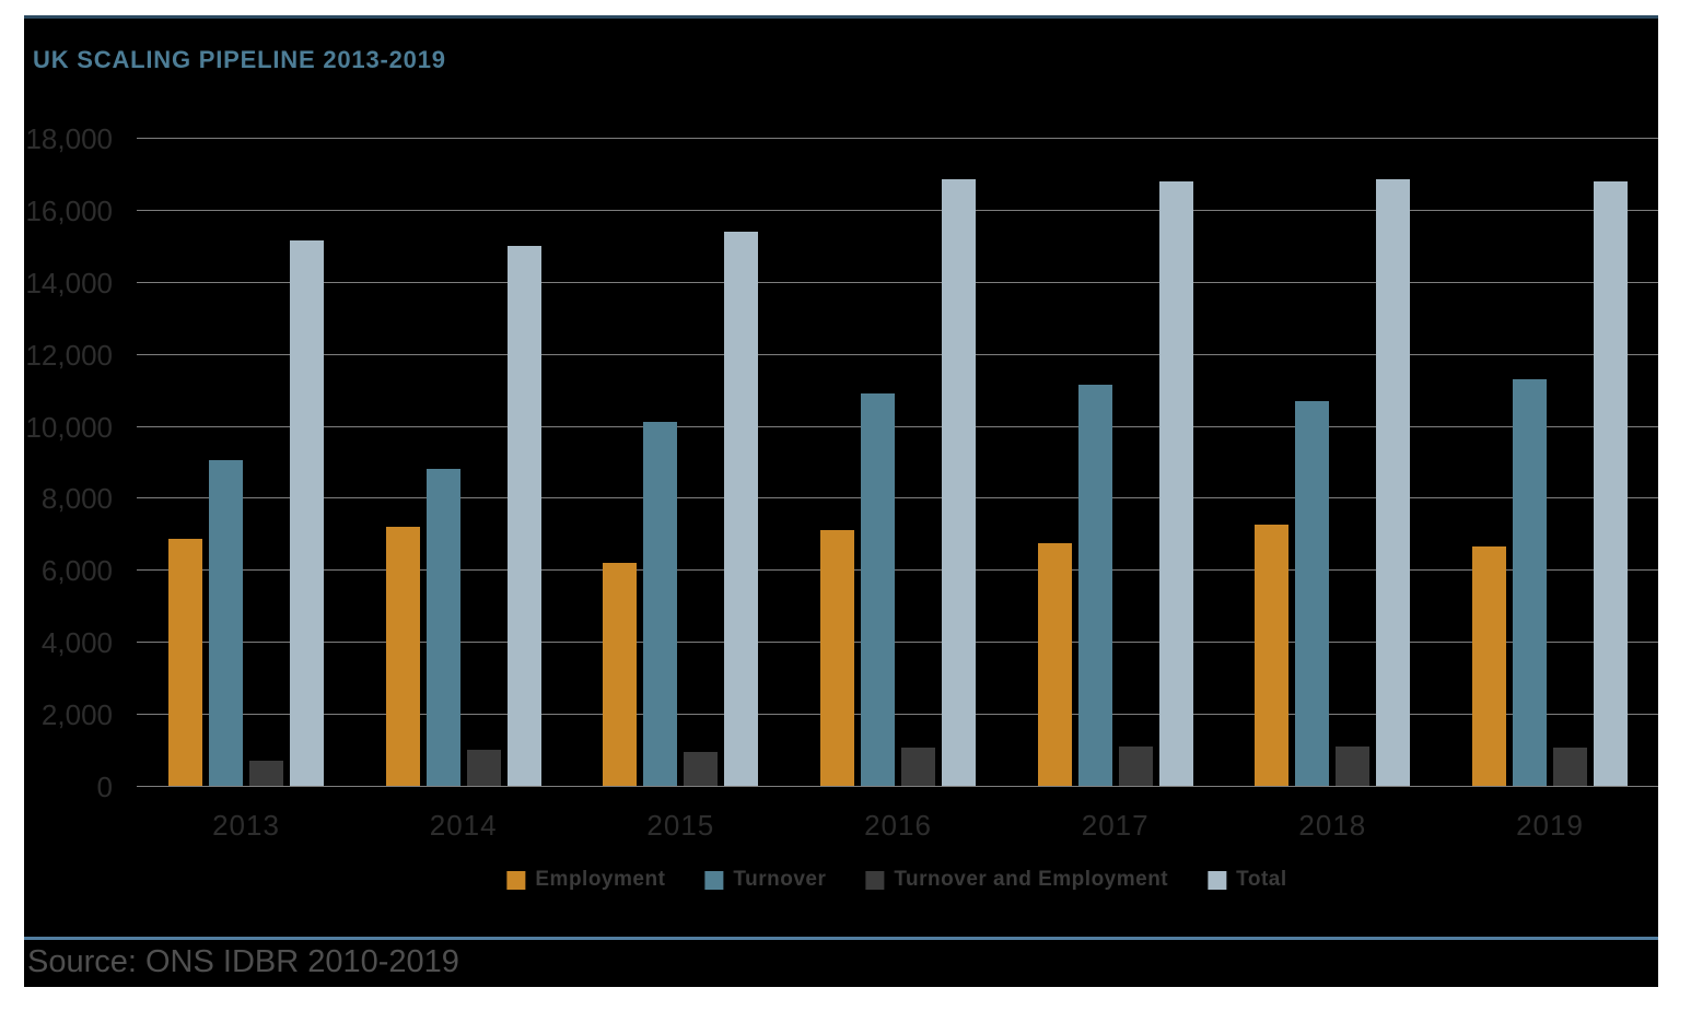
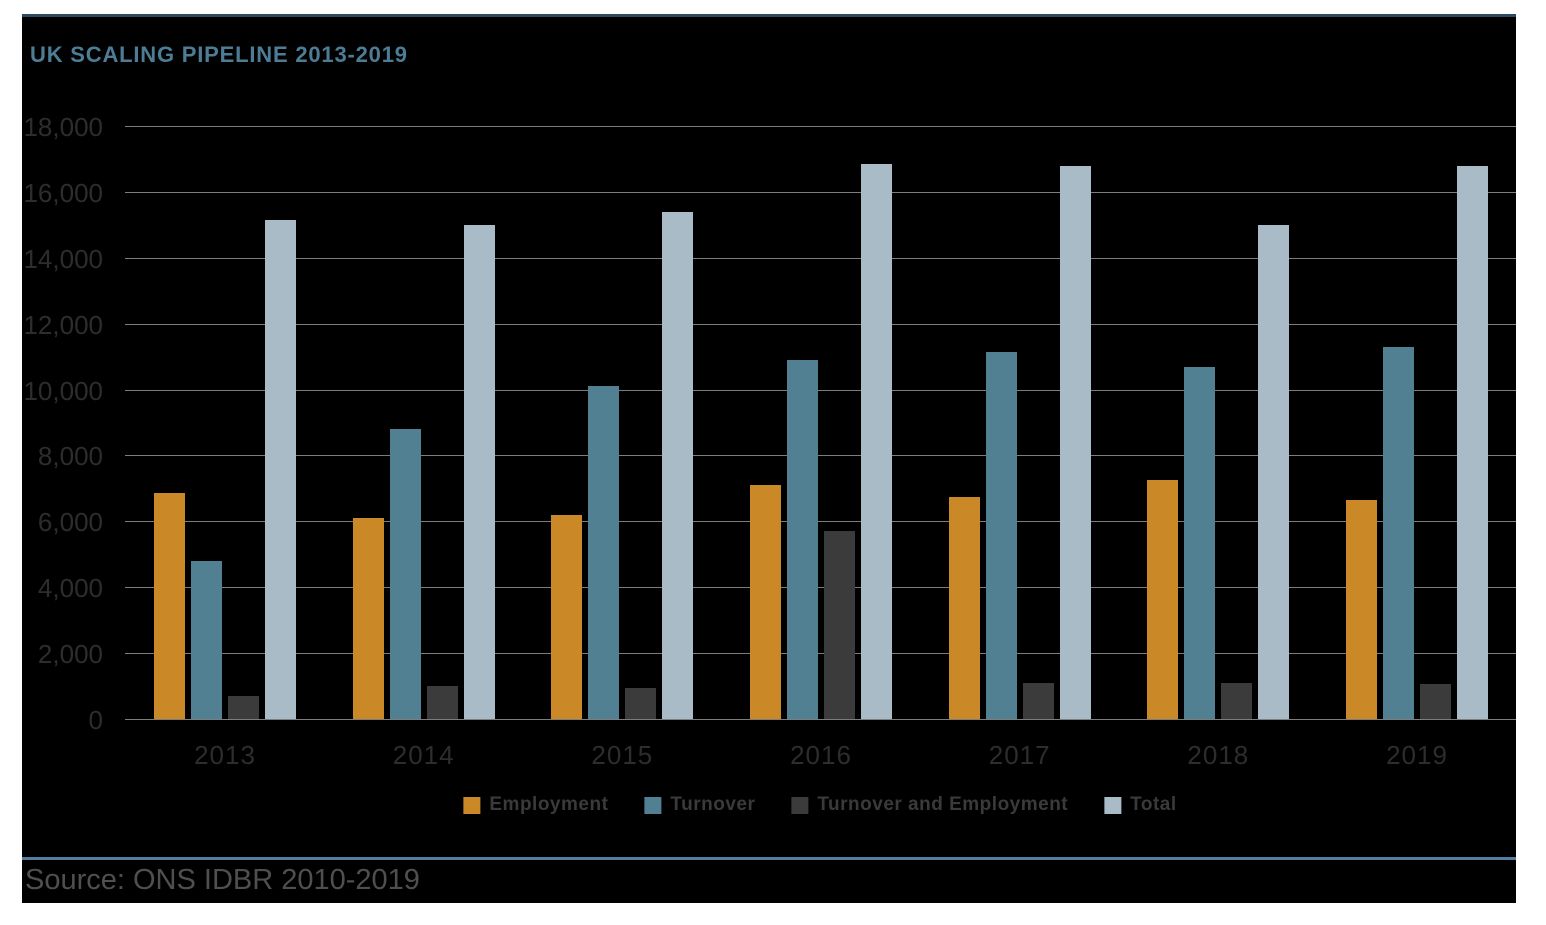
Turnover/2013: 9000 -> 4800
Employment/2014: 7200 -> 6100
Turnover and Employment/2016: 1000 -> 5700
Total/2018: 16800 -> 15000
